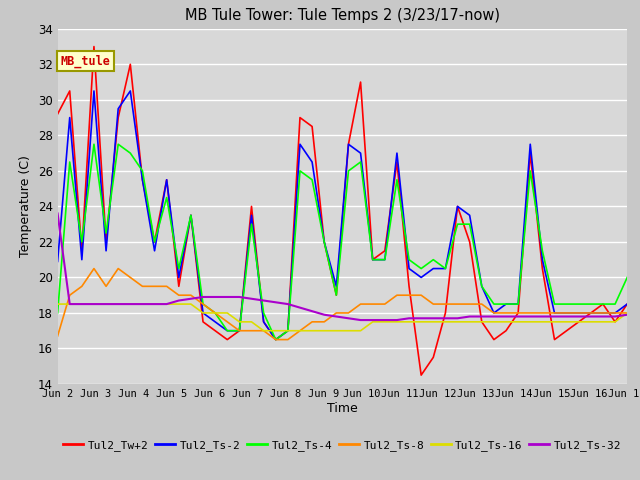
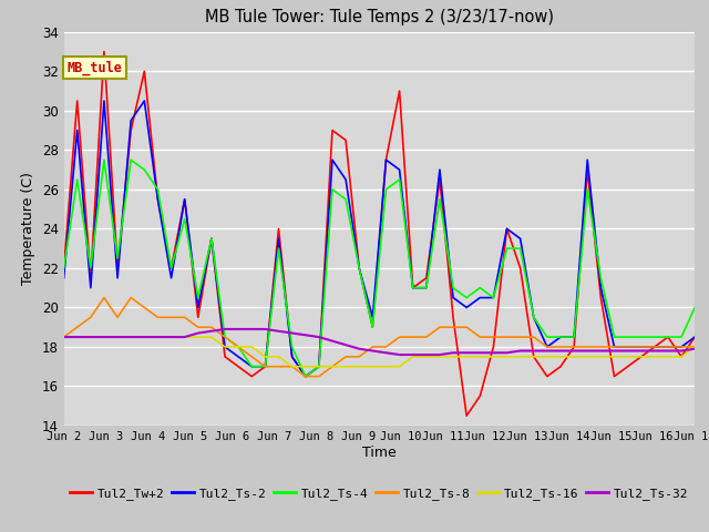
Tul2_Tw+2/Jun 2: 29.2 -> 22.0
Tul2_Ts-2/Jun 2: 20.9 -> 21.5
Tul2_Ts-4/Jun 2: 18.0 -> 22.0
Tul2_Ts-8/Jun 2: 16.7 -> 18.5
Tul2_Ts-32/Jun 2: 23.6 -> 18.5
